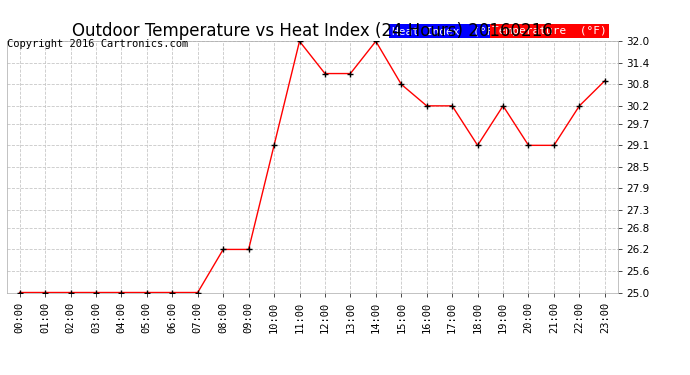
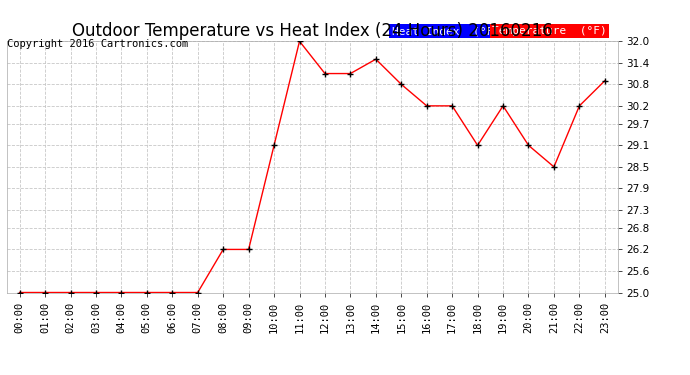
14:00: 32.0 -> 31.5
21:00: 29.1 -> 28.5
